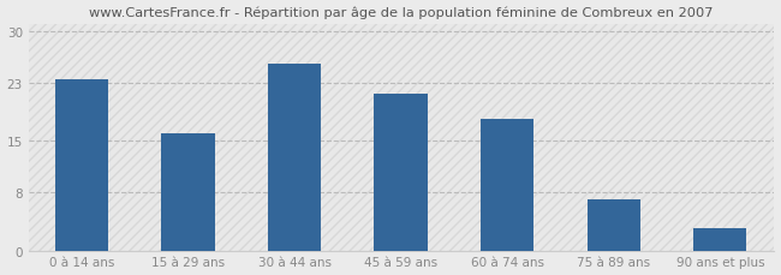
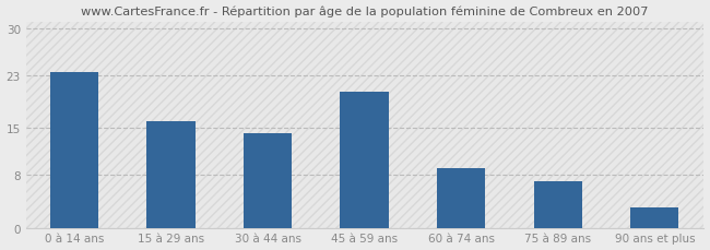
30 à 44 ans: 25.5 -> 14.2
45 à 59 ans: 21.5 -> 20.4
60 à 74 ans: 18.0 -> 9.0
